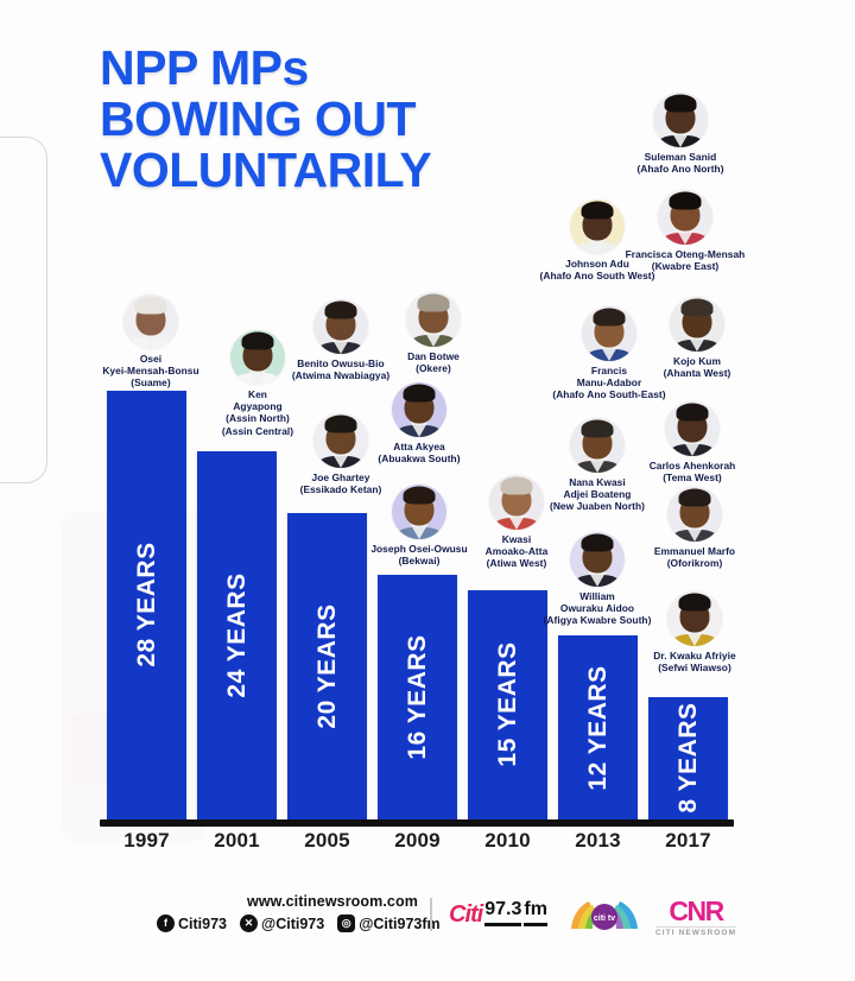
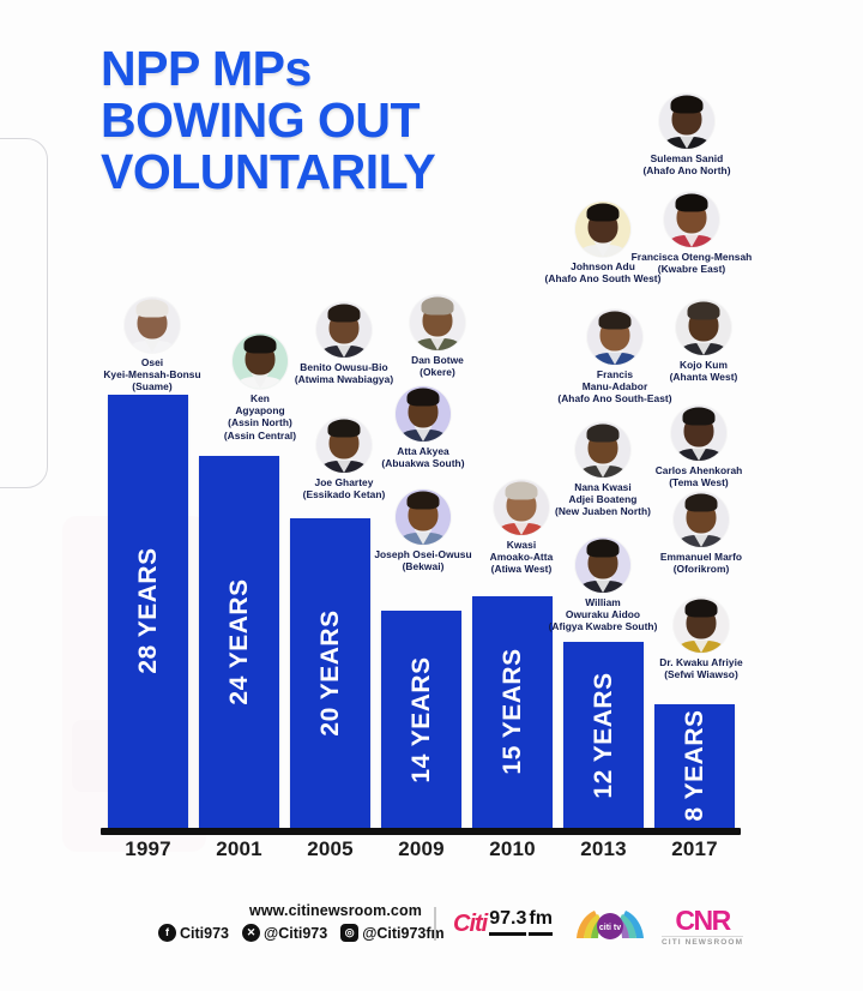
2009: 16 -> 14
